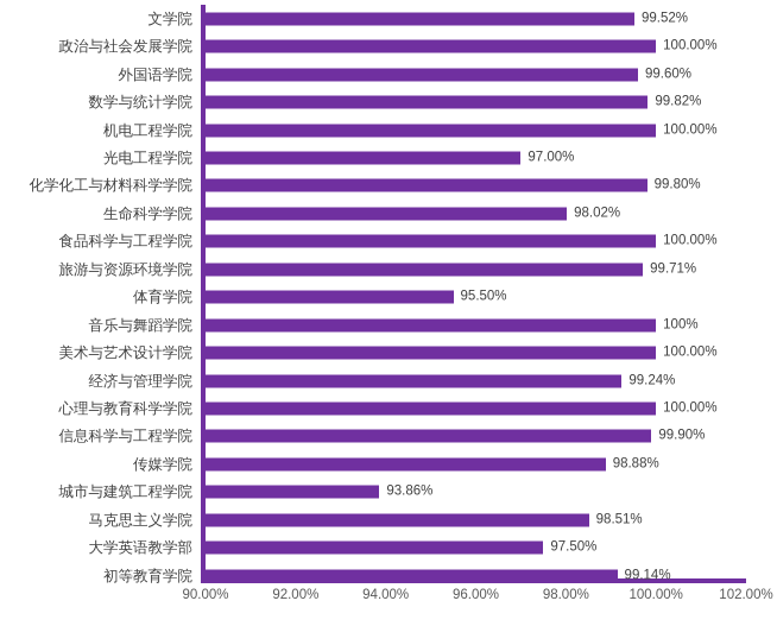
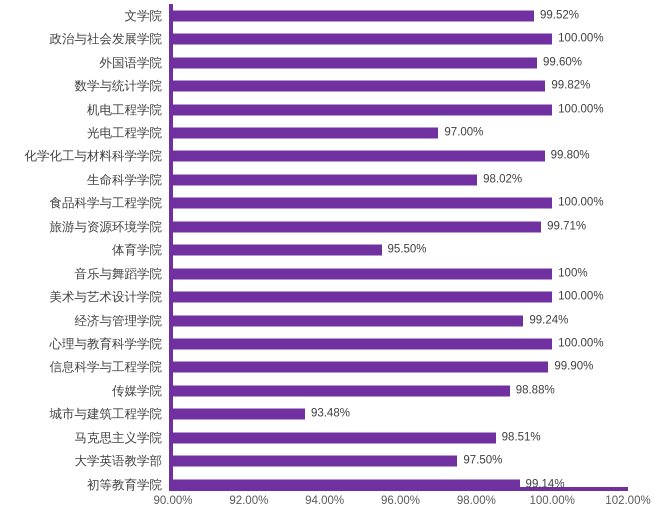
城市与建筑工程学院: 93.86% -> 93.48%
